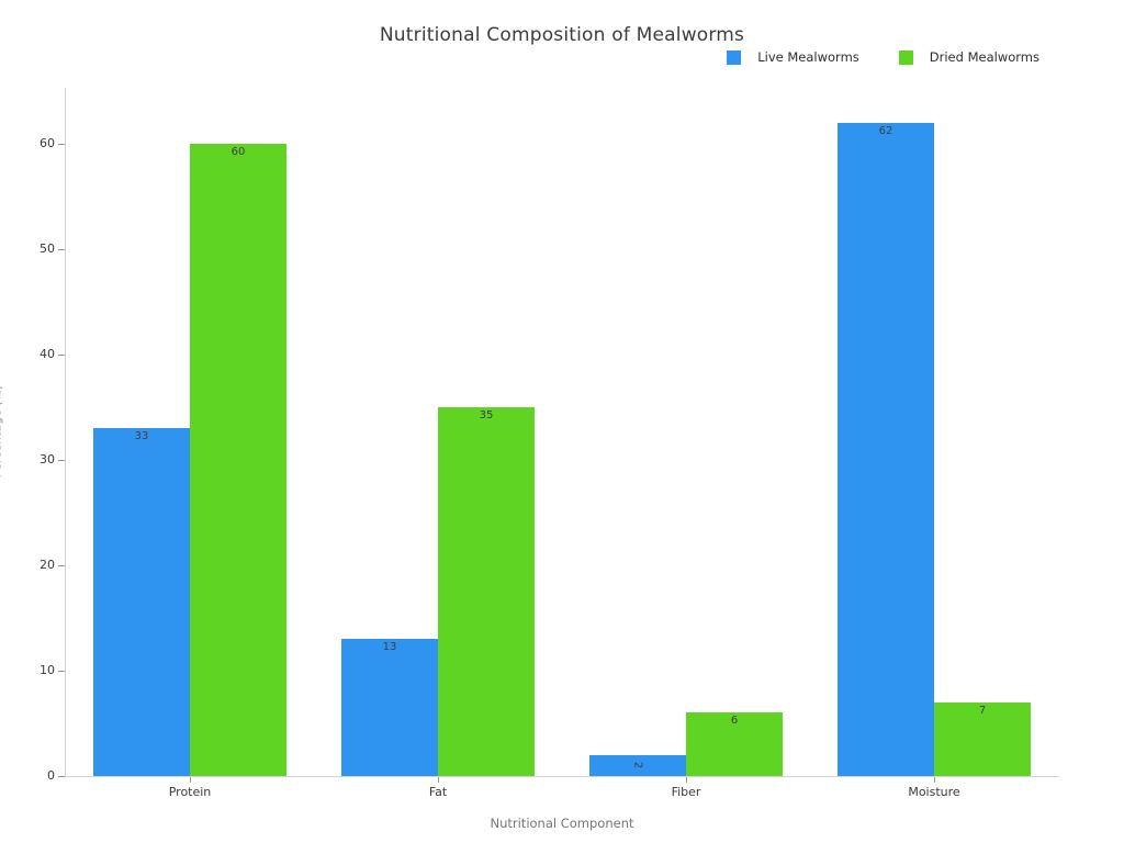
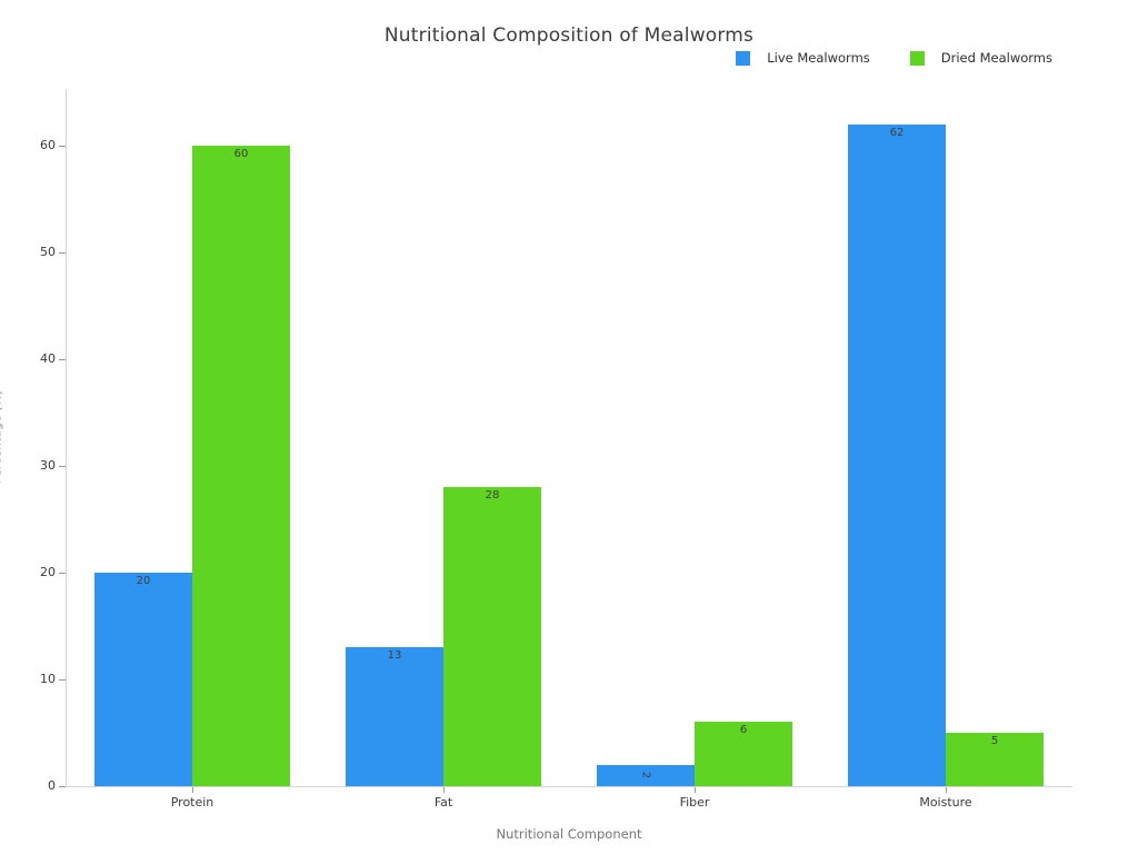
Live Mealworms/Protein: 33 -> 20
Dried Mealworms/Fat: 35 -> 28
Dried Mealworms/Moisture: 7 -> 5
